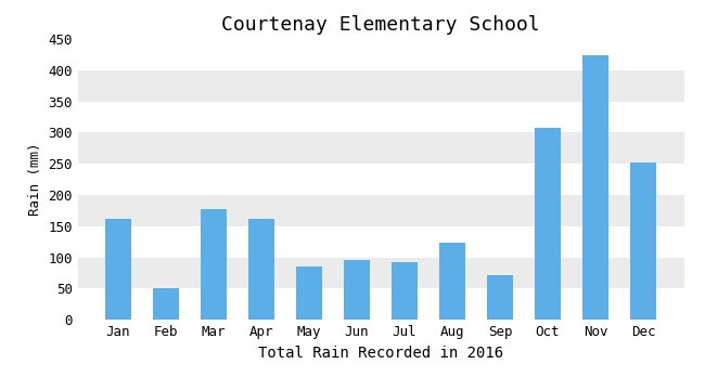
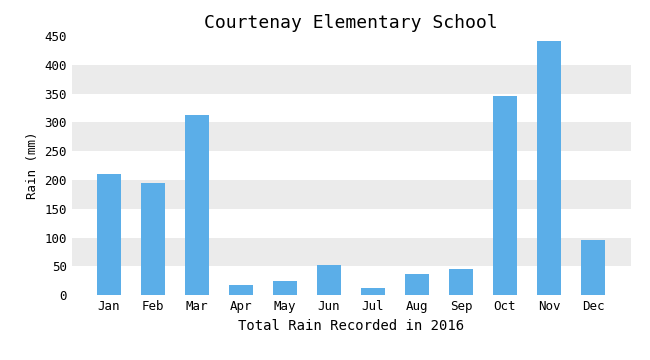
Jan: 162 -> 210
Feb: 50 -> 195
Mar: 178 -> 312
Apr: 162 -> 18
May: 86 -> 24
Jun: 96 -> 53
Jul: 92 -> 12
Aug: 124 -> 36
Sep: 72 -> 46
Oct: 308 -> 345
Nov: 424 -> 442
Dec: 252 -> 96
